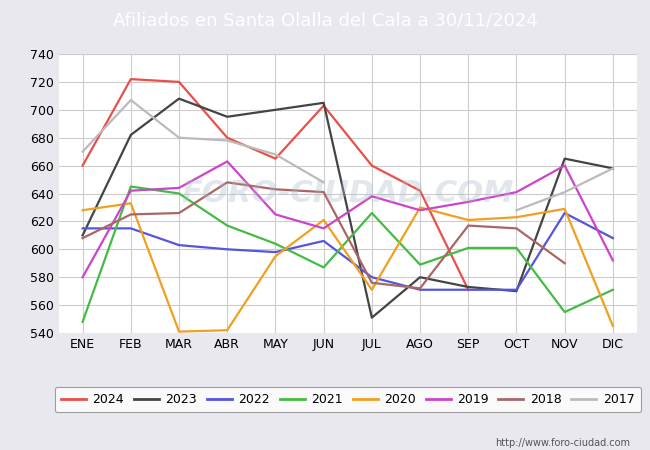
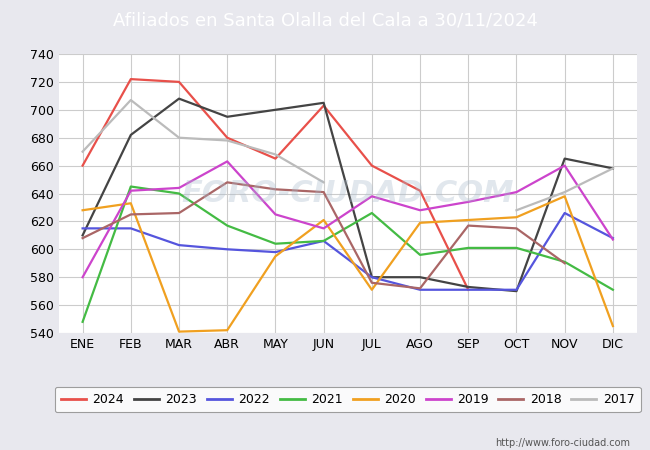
2021/JUN: 587 -> 606
2023/JUL: 551 -> 580
2021/AGO: 589 -> 596
2020/AGO: 630 -> 619
2021/NOV: 555 -> 591
2020/NOV: 629 -> 638
2019/DIC: 592 -> 607
